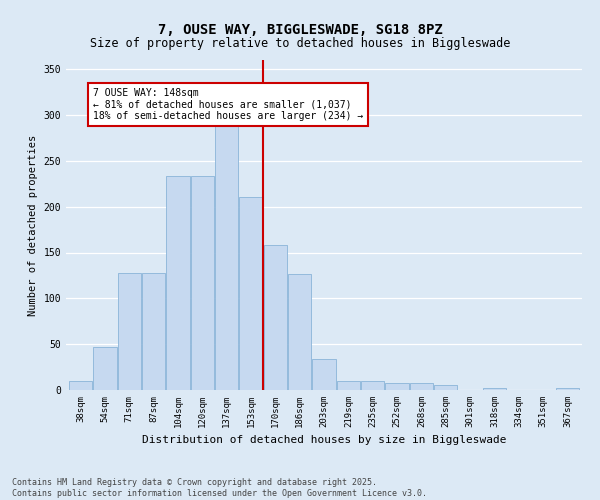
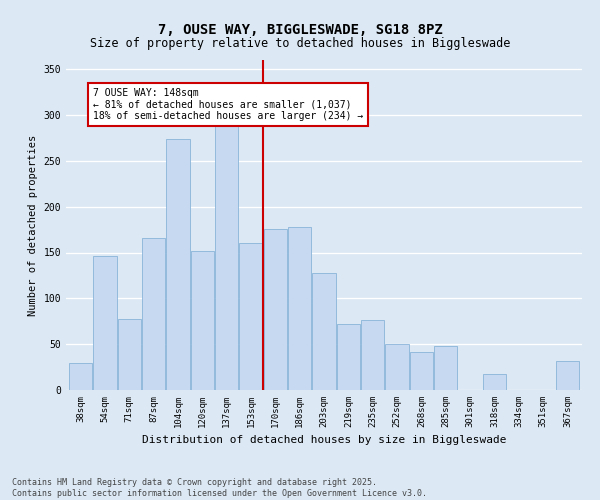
38sqm: 10 -> 30
54sqm: 47 -> 146
71sqm: 128 -> 78
87sqm: 128 -> 166
104sqm: 233 -> 274
120sqm: 233 -> 152
153sqm: 210 -> 160
170sqm: 158 -> 176
186sqm: 127 -> 178
203sqm: 34 -> 128
219sqm: 10 -> 72
235sqm: 10 -> 76
252sqm: 8 -> 50
268sqm: 8 -> 42
285sqm: 6 -> 48
318sqm: 2 -> 18
367sqm: 2 -> 32
